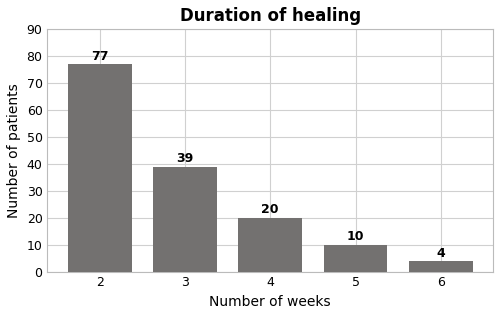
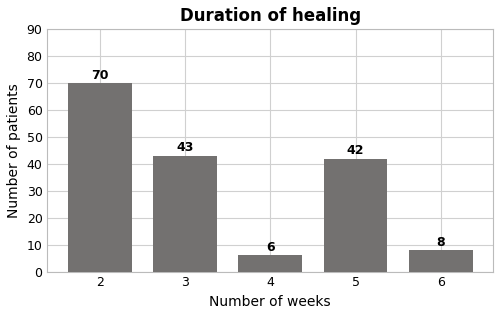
2: 77 -> 70
3: 39 -> 43
4: 20 -> 6
5: 10 -> 42
6: 4 -> 8
